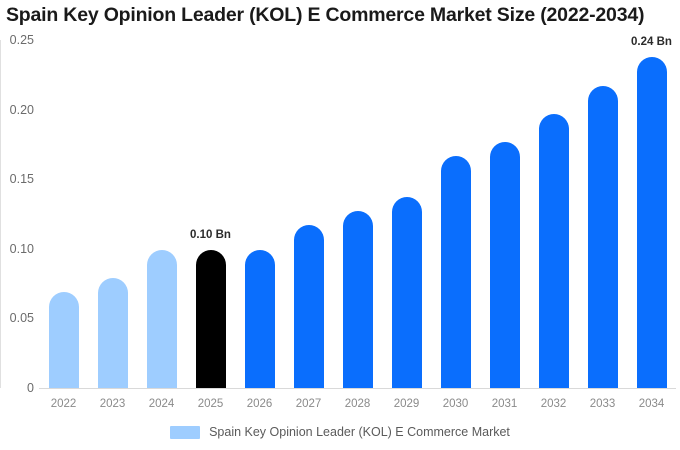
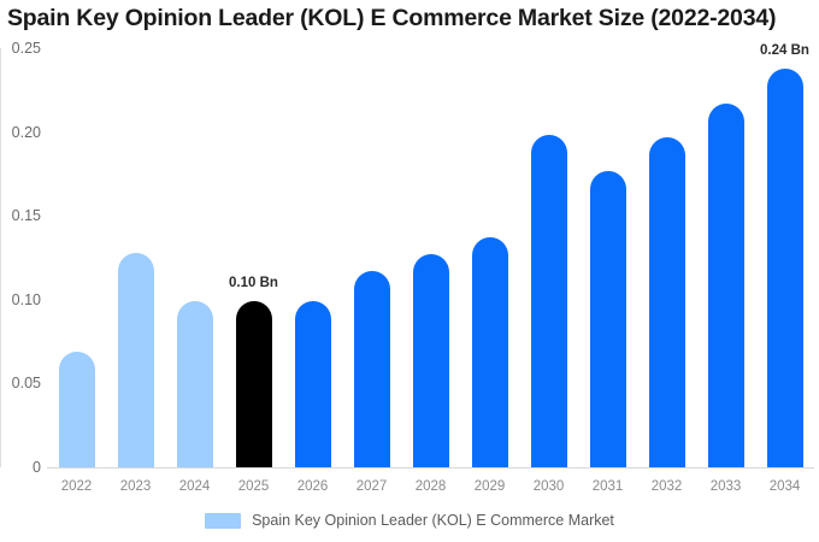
2023: 0.079 -> 0.128
2030: 0.167 -> 0.198
